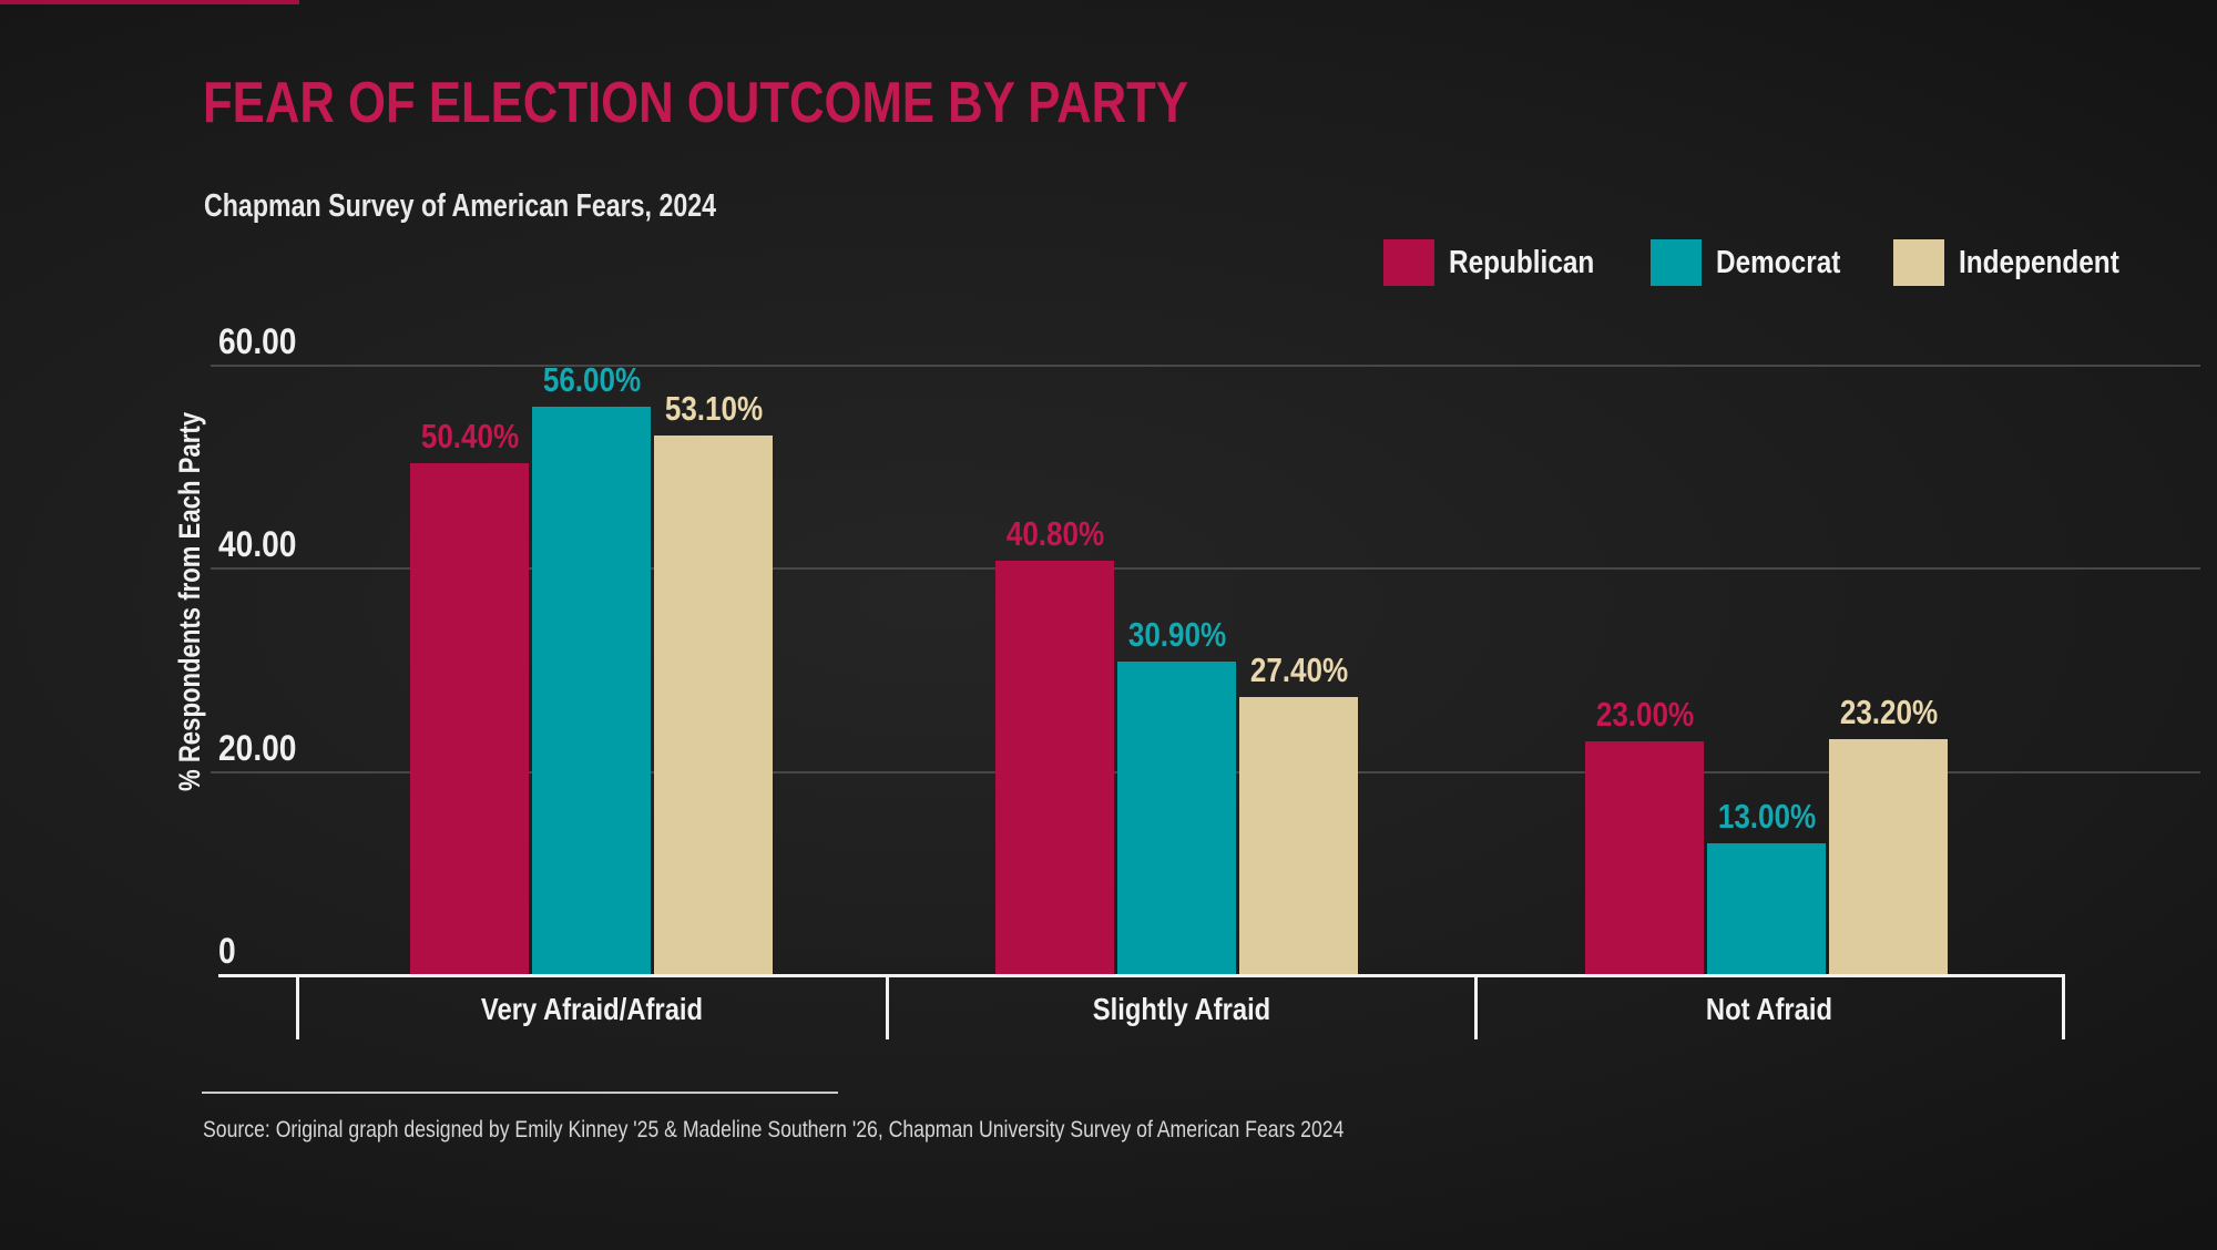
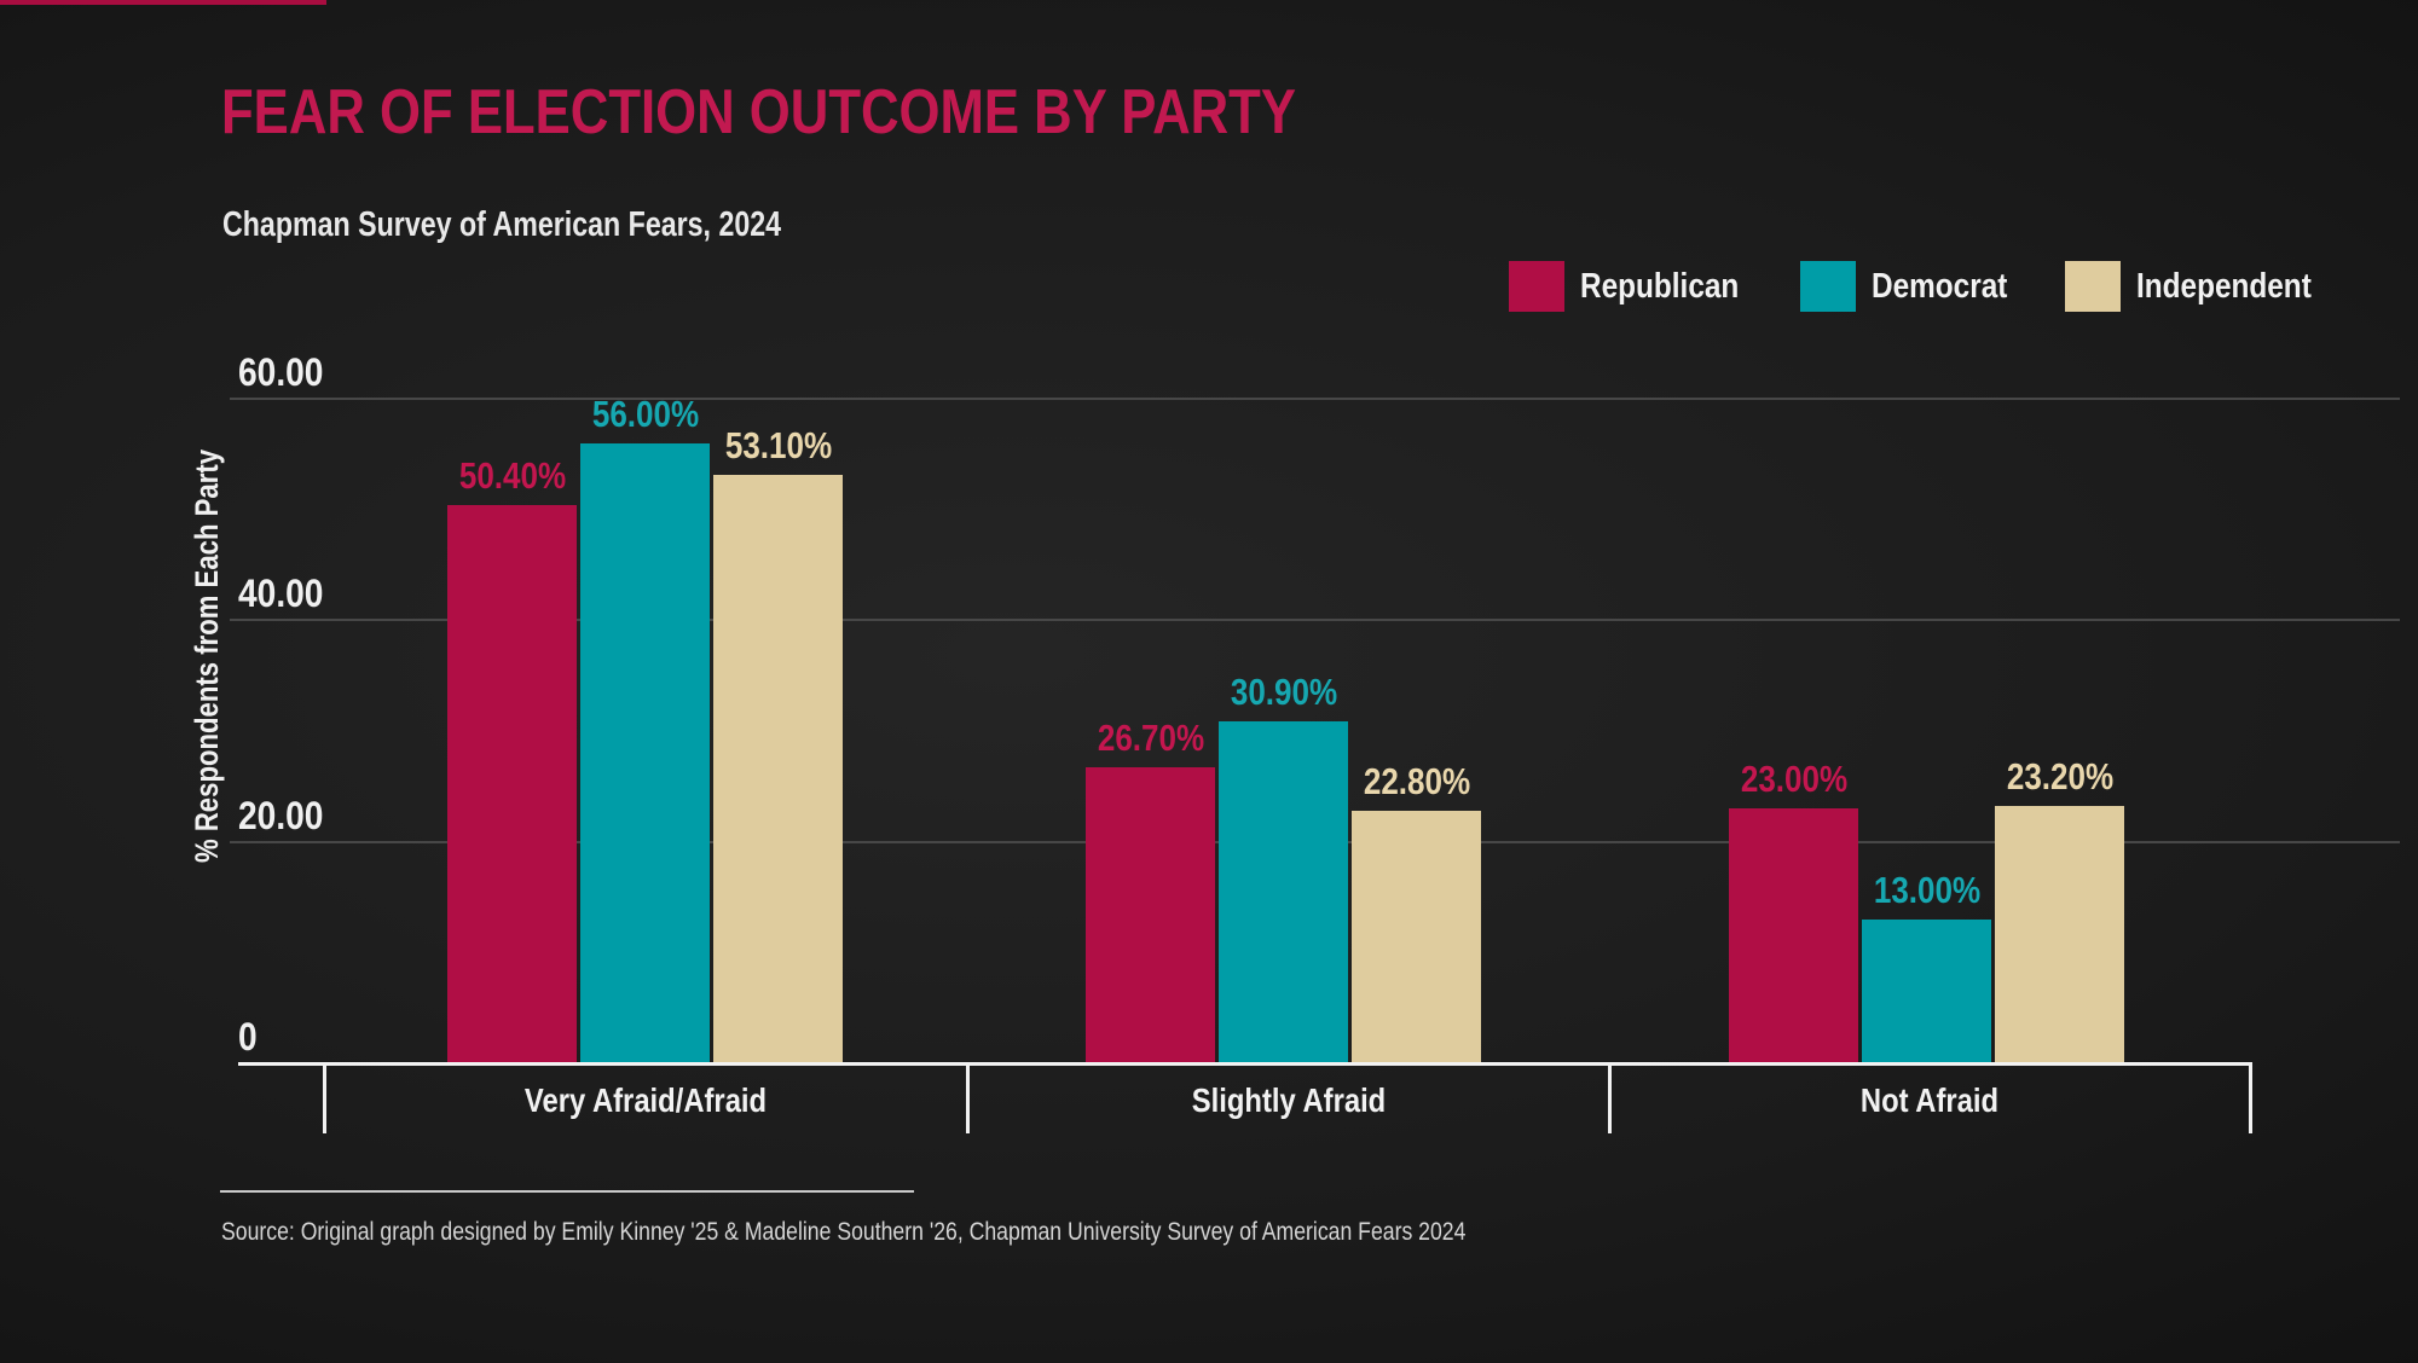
Republican/Slightly Afraid: 40.80% -> 26.70%
Independent/Slightly Afraid: 27.40% -> 22.80%
